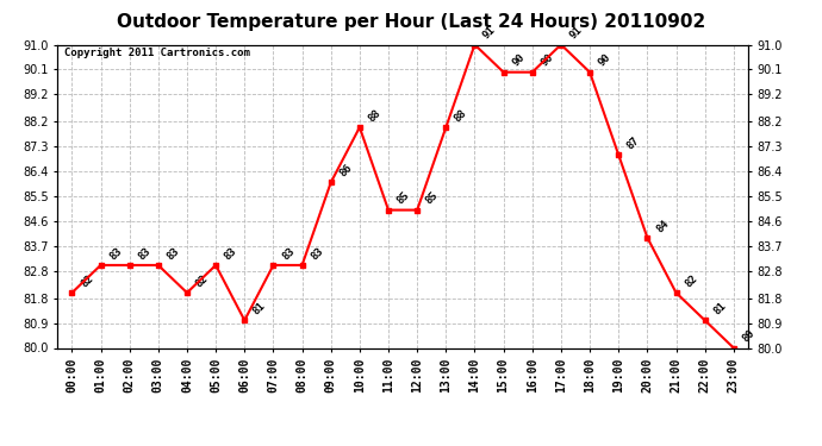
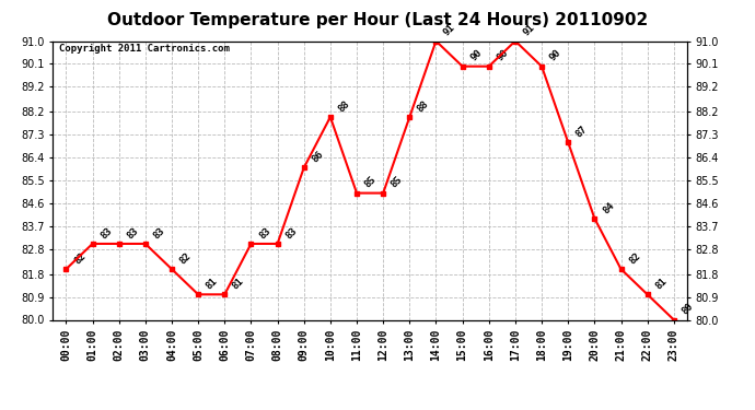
05:00: 83 -> 81
